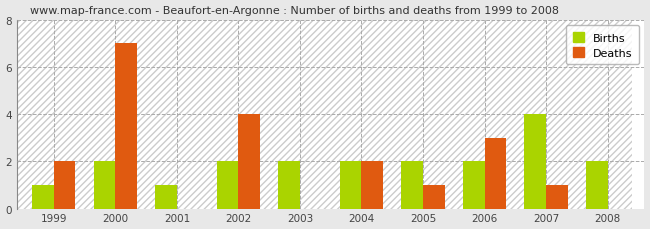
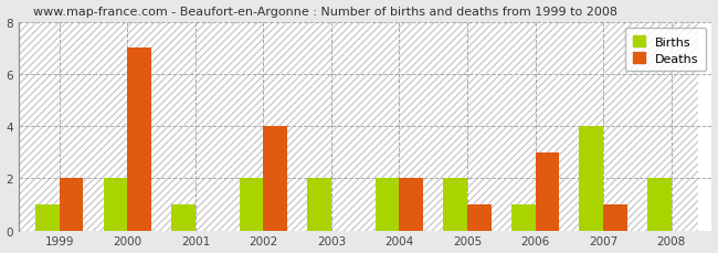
Births/2006: 2 -> 1
